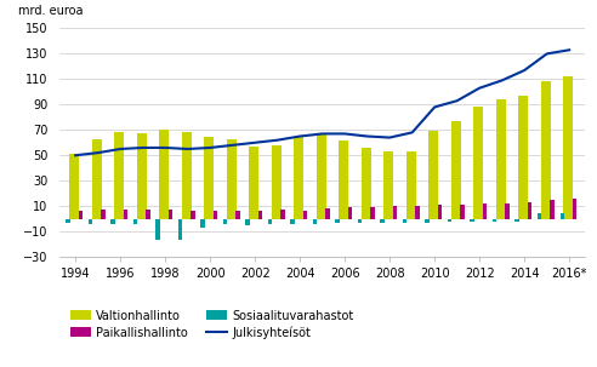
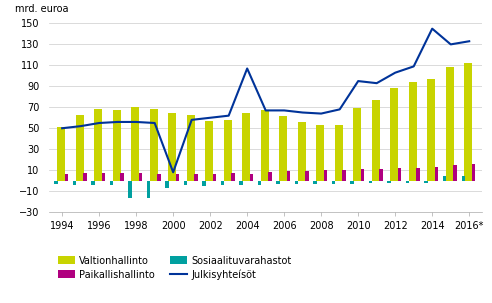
Julkisyhteísöt/2000: 56 -> 8
Julkisyhteísöt/2004: 65 -> 107
Julkisyhteísöt/2010: 88 -> 95
Julkisyhteísöt/2014: 117 -> 145
